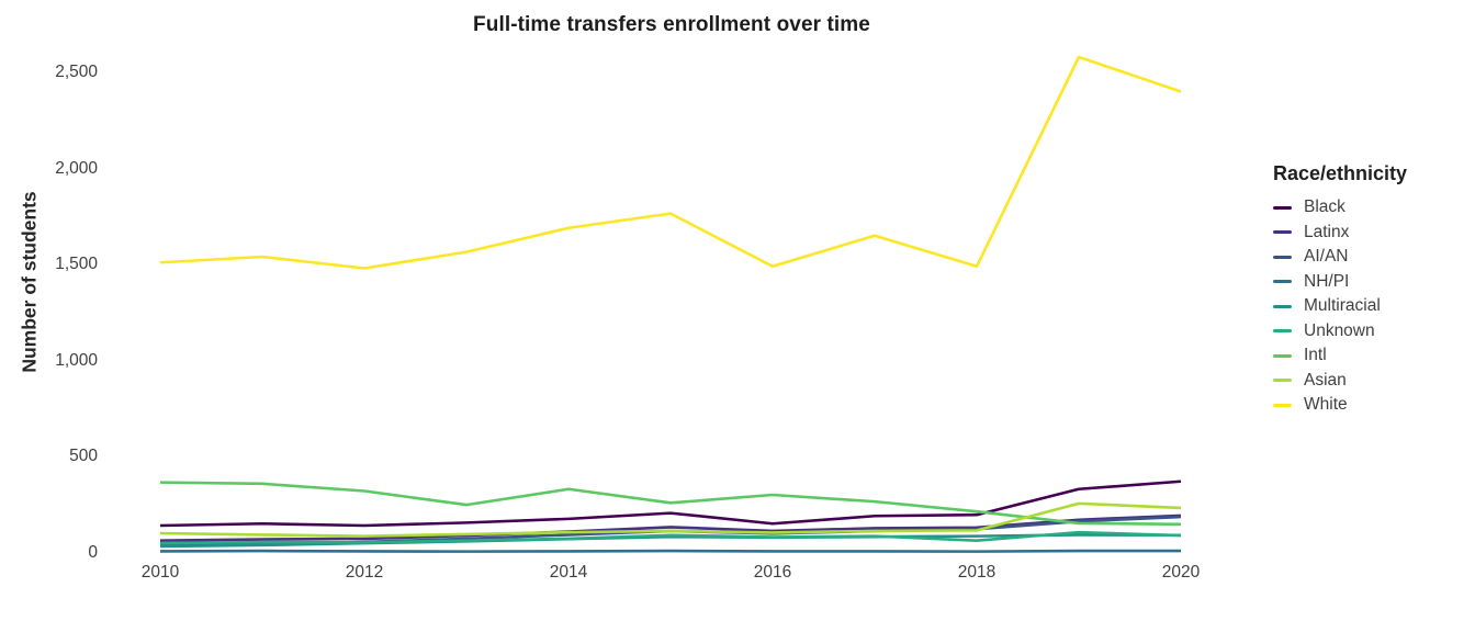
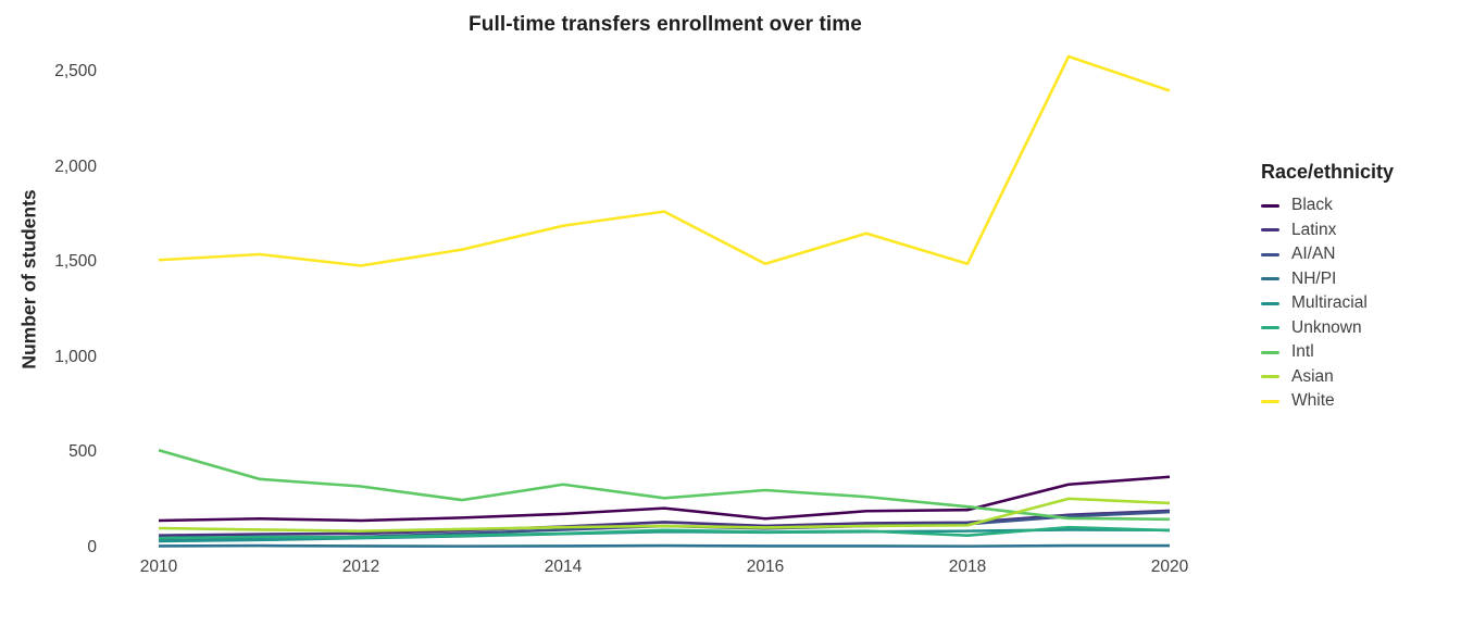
Intl/2010: 360 -> 510
